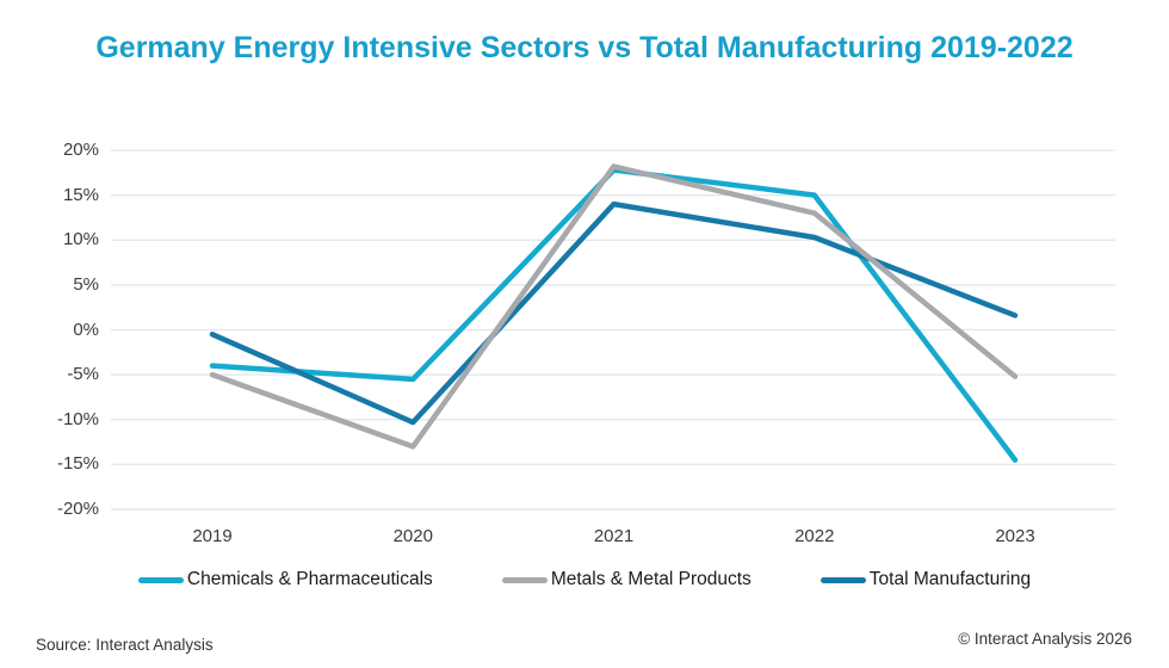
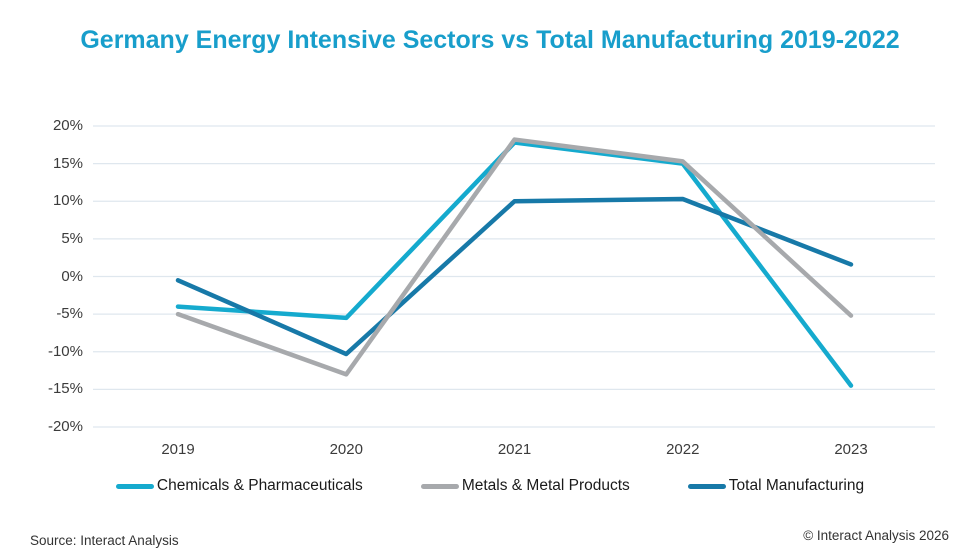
Total Manufacturing/2021: 14% -> 10%
Metals & Metal Products/2022: 13% -> 15%
